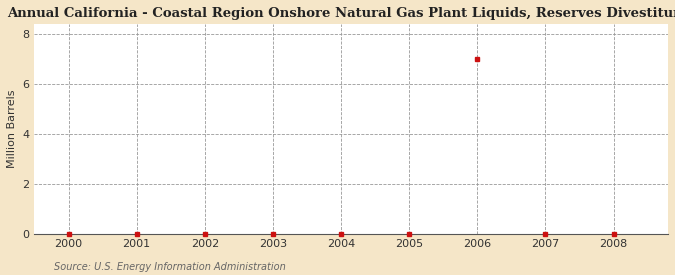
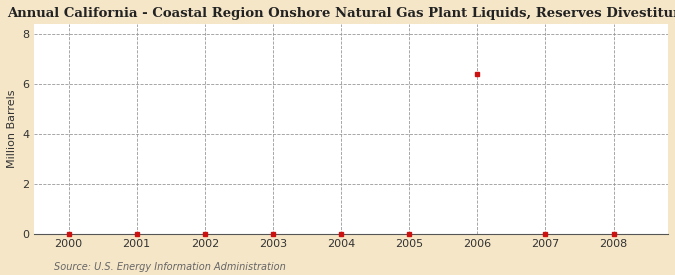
2006: 6.98 -> 6.40
